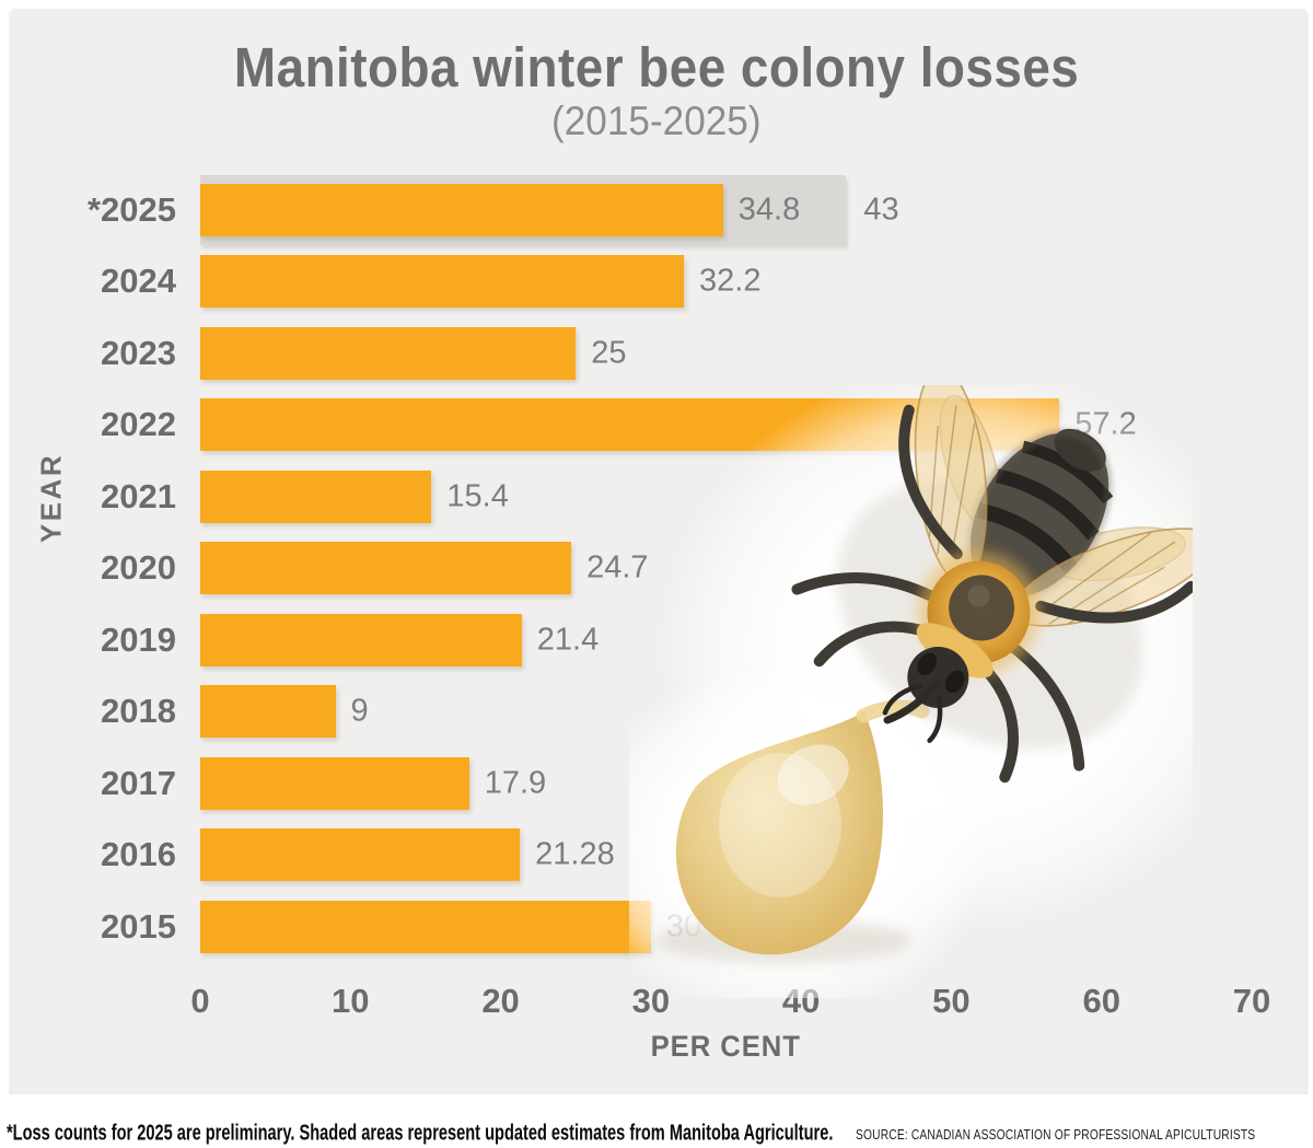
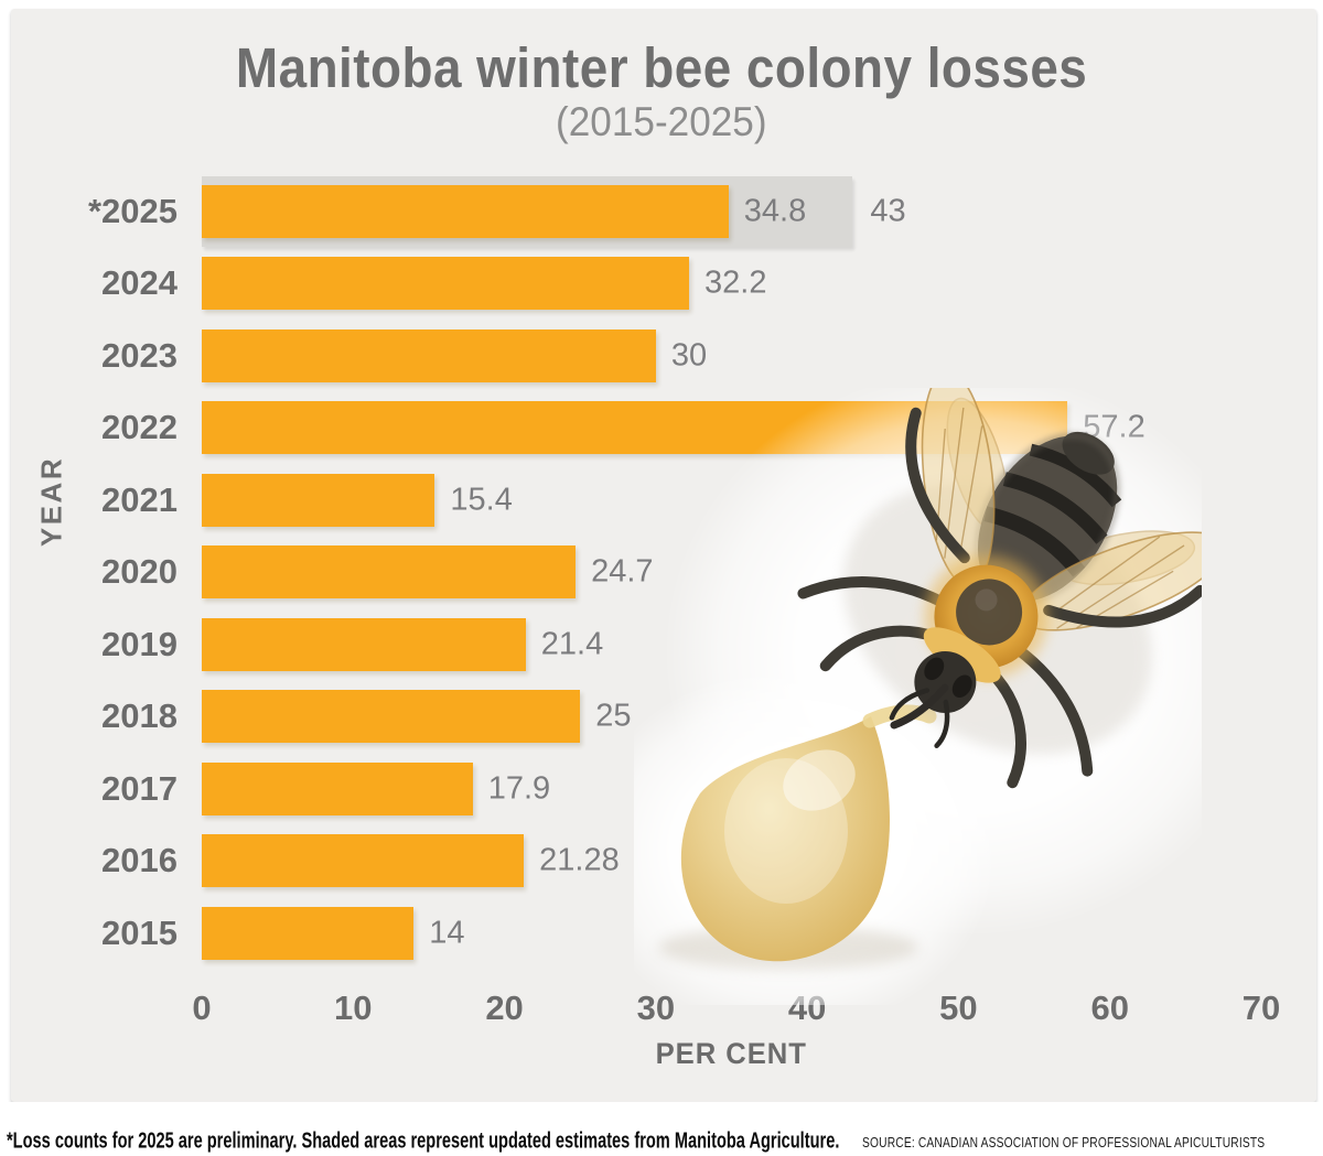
2023: 25 -> 30
2018: 9 -> 25
2015: 30 -> 14
